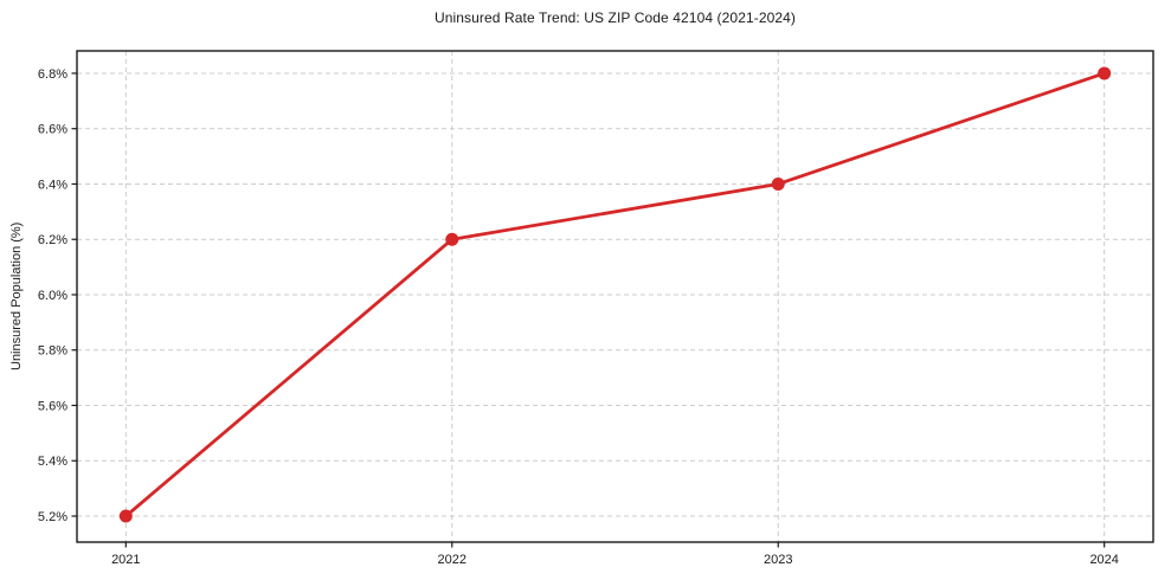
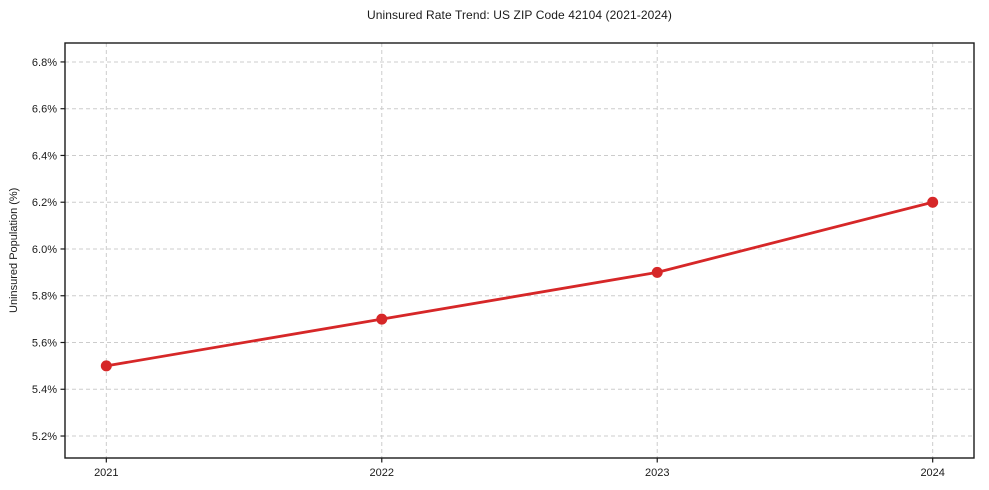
2021: 5.2% -> 5.5%
2022: 6.2% -> 5.7%
2023: 6.4% -> 5.9%
2024: 6.8% -> 6.2%
